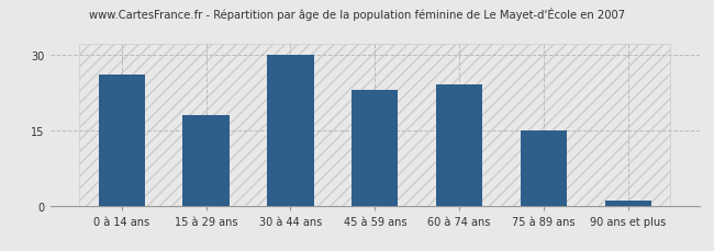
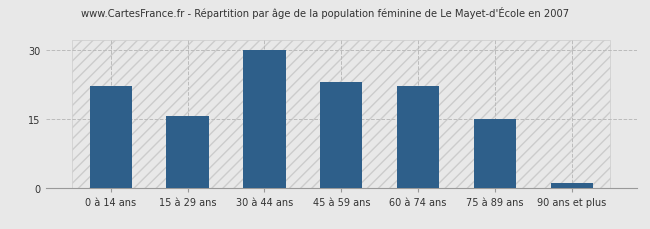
0 à 14 ans: 26.0 -> 22.0
15 à 29 ans: 18.0 -> 15.5
60 à 74 ans: 24.0 -> 22.0
